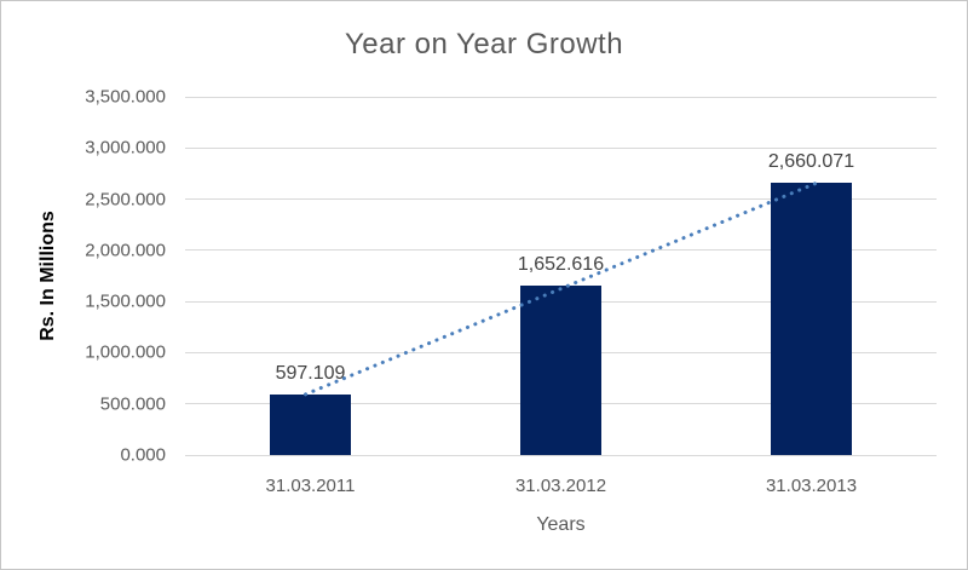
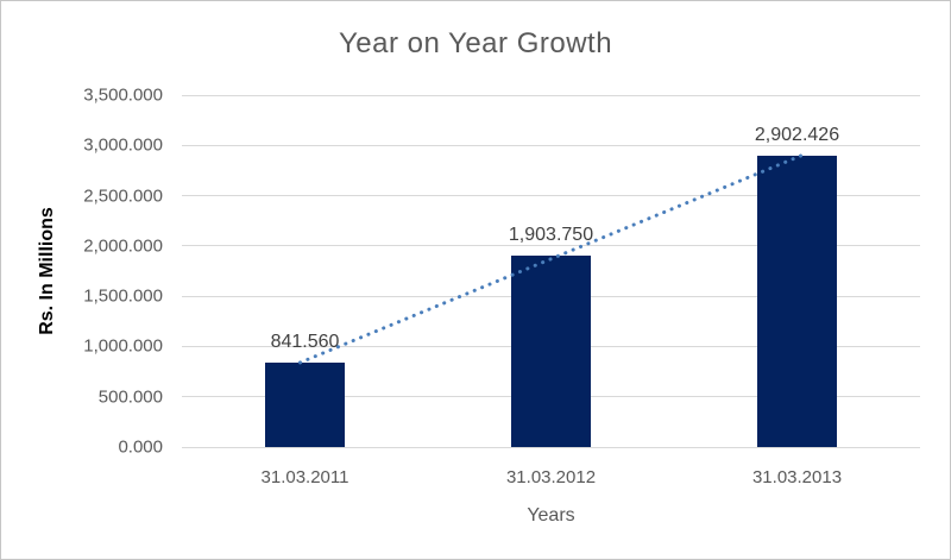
31.03.2011: 597.109 -> 841.560
31.03.2012: 1,652.616 -> 1,903.750
31.03.2013: 2,660.071 -> 2,902.426
